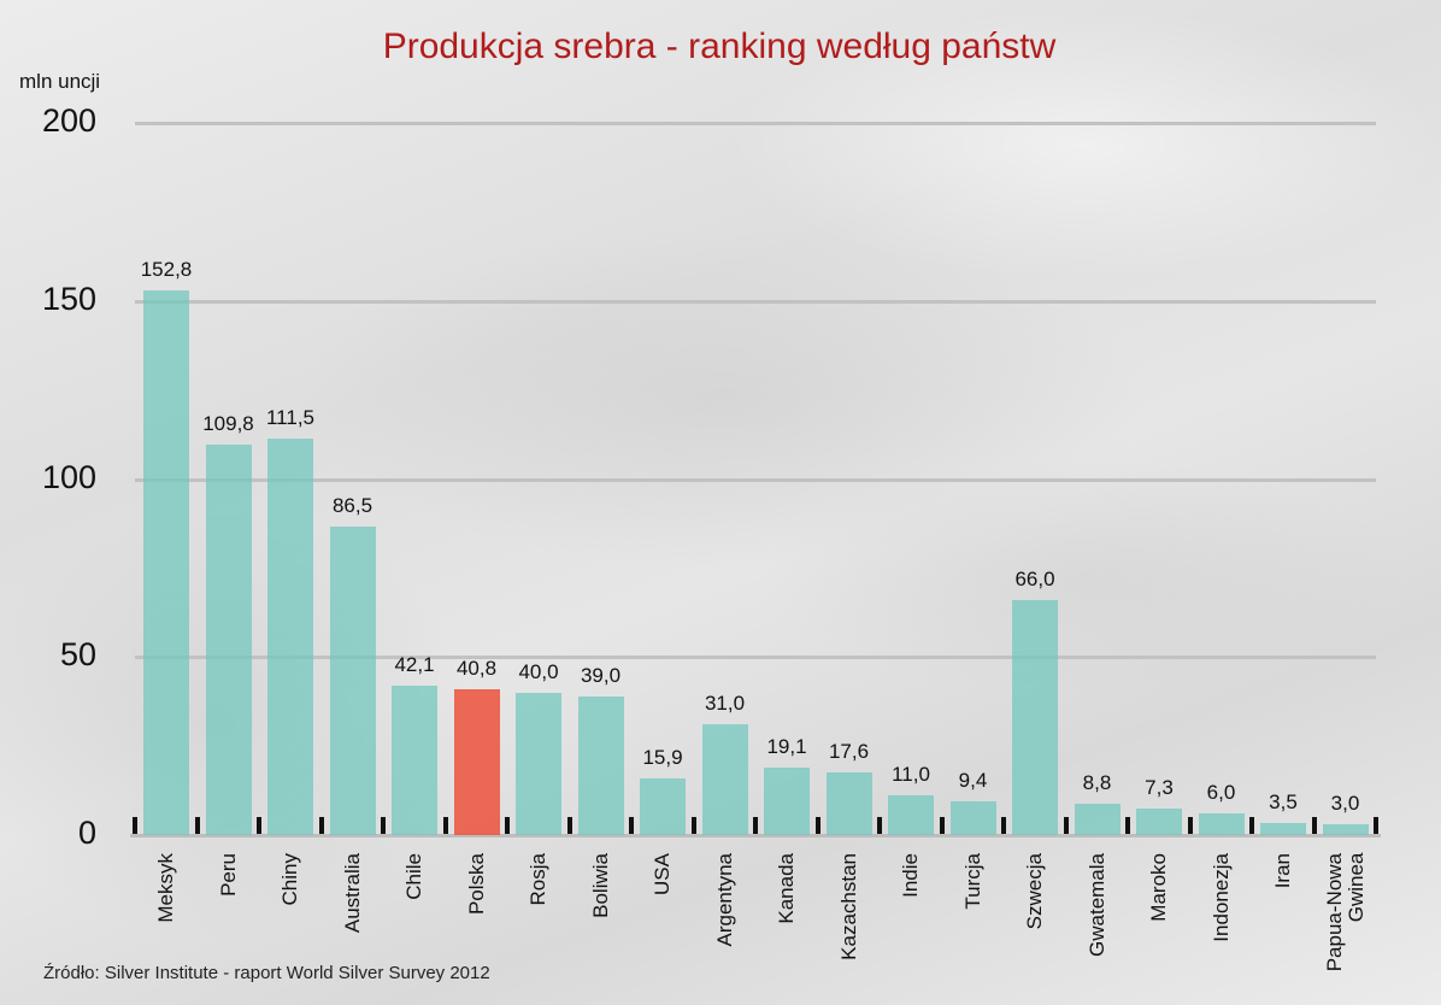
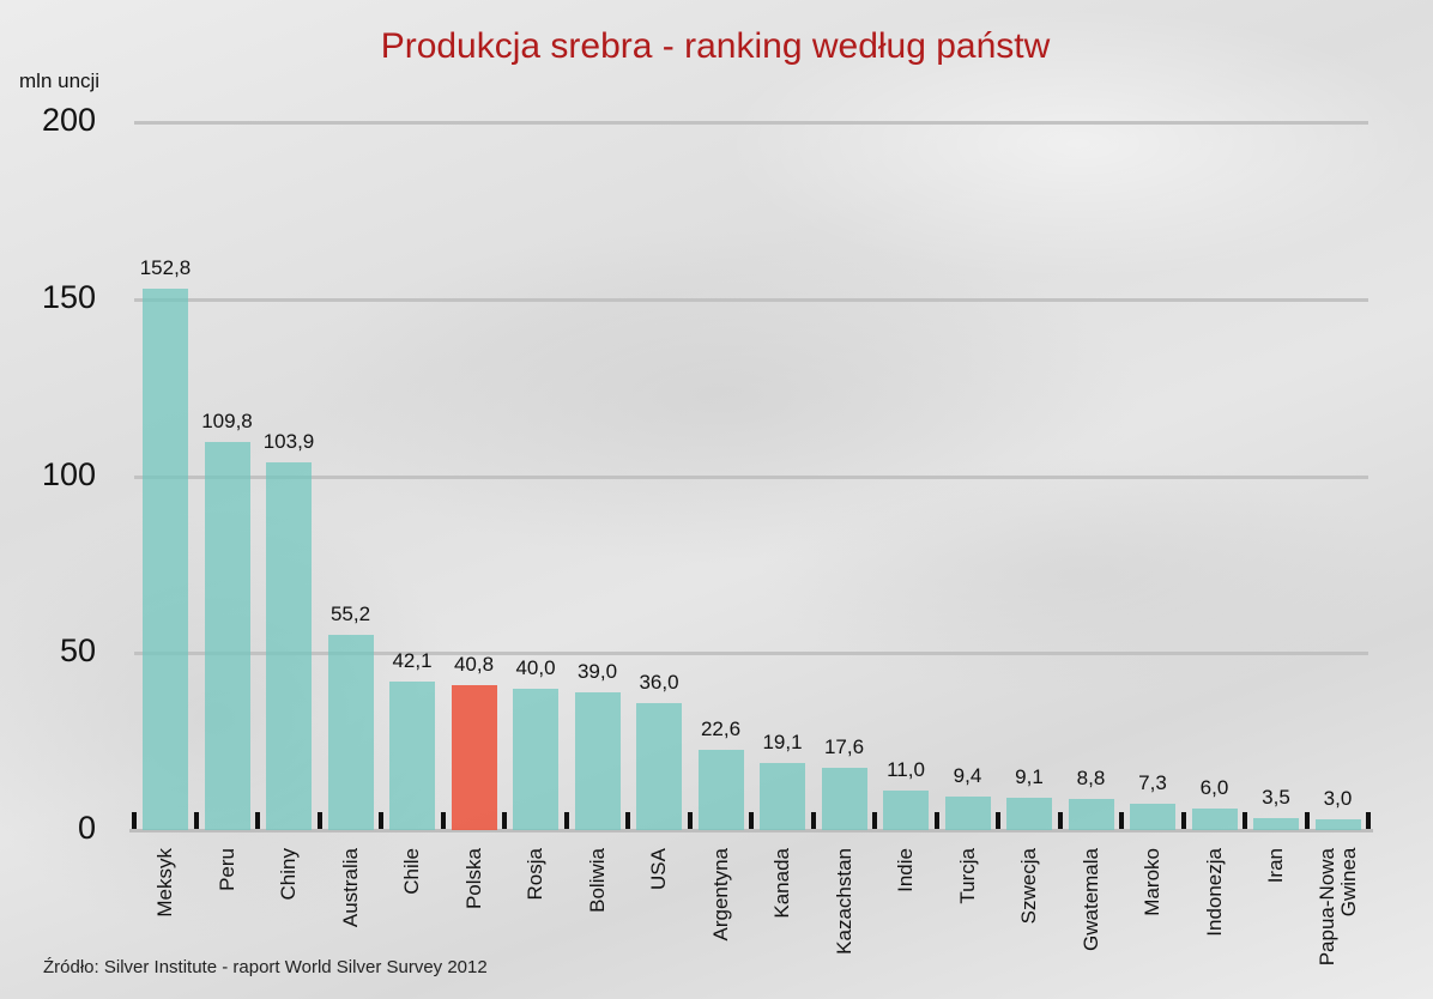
Chiny: 111,5 -> 103,9
Australia: 86,5 -> 55,2
USA: 15,9 -> 36,0
Argentyna: 31,0 -> 22,6
Szwecja: 66,0 -> 9,1
